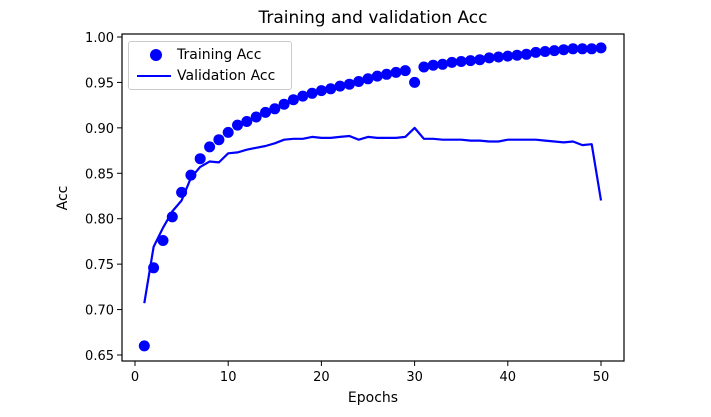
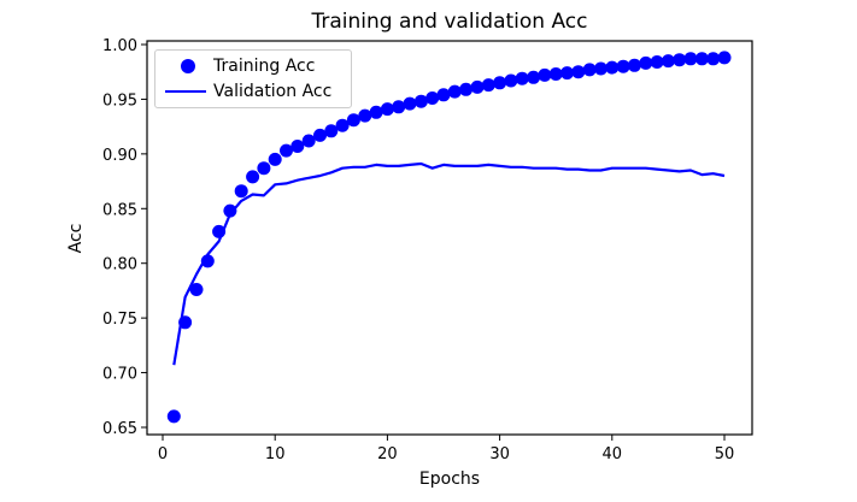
Training Acc/30: 0.95 -> 0.96
Validation Acc/30: 0.90 -> 0.89
Validation Acc/50: 0.82 -> 0.88
